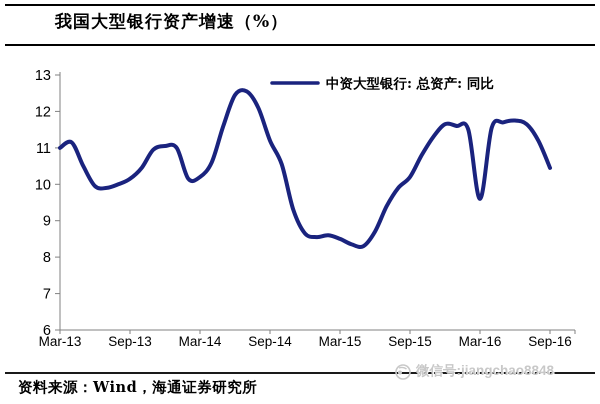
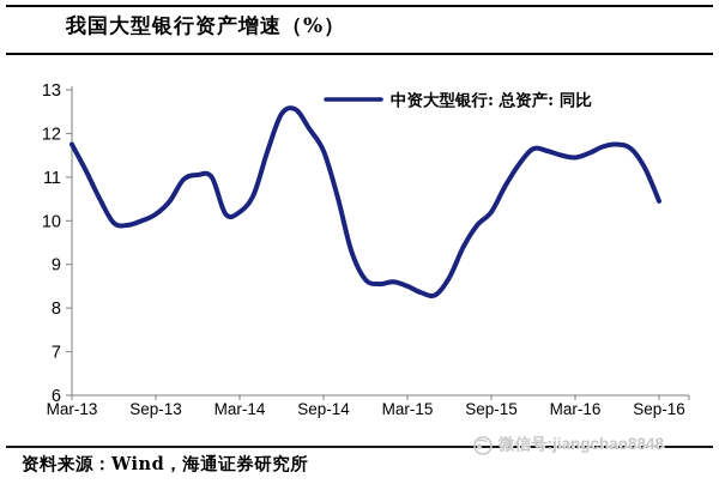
Mar-13: 11.0 -> 11.8
Sep-14: 11.2 -> 11.6
Mar-16: 9.6 -> 11.4
